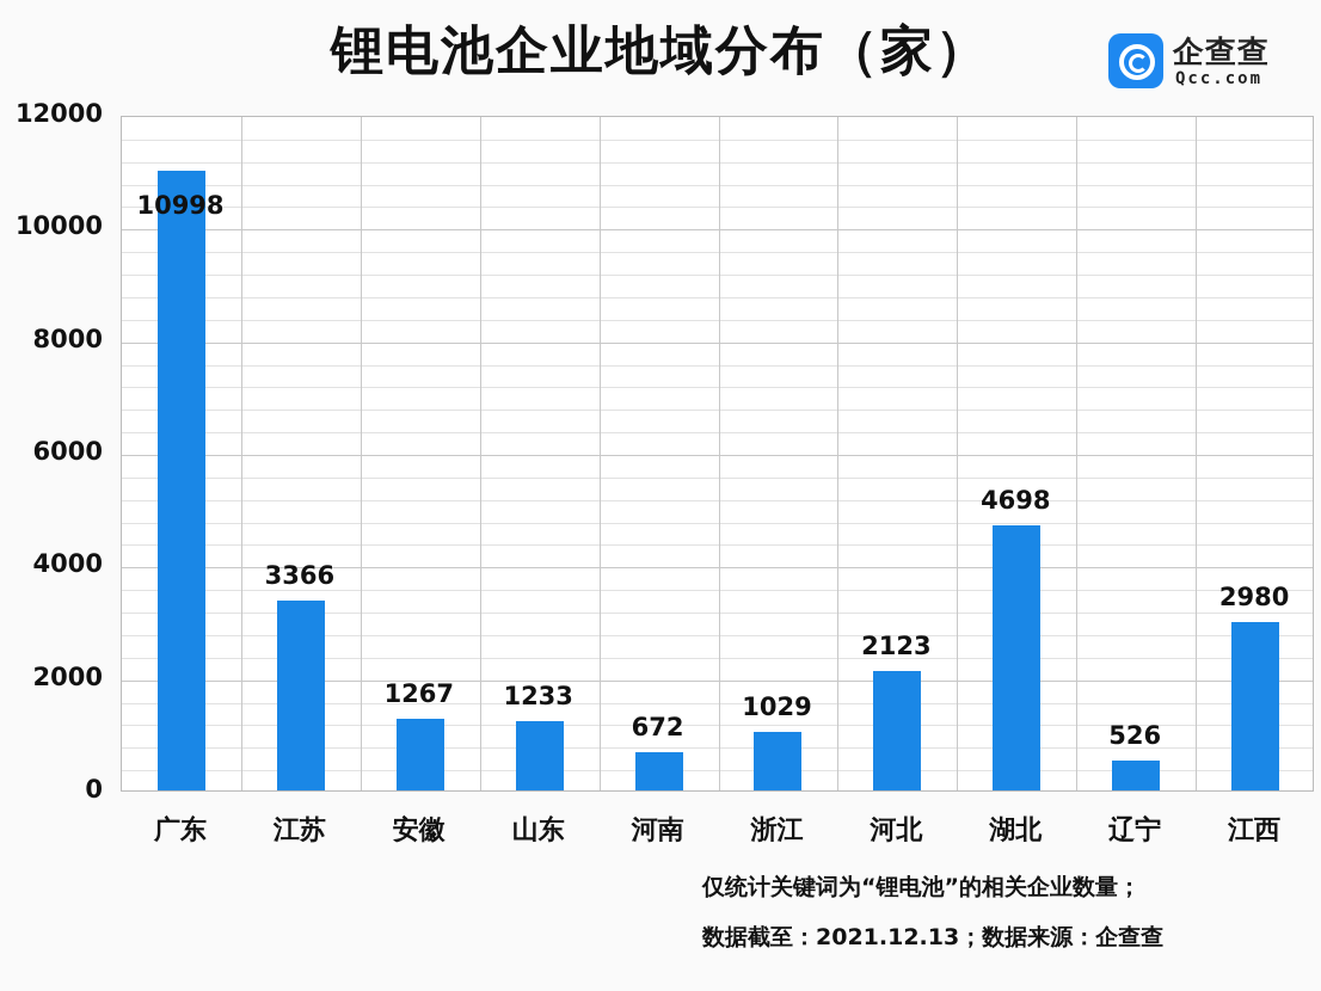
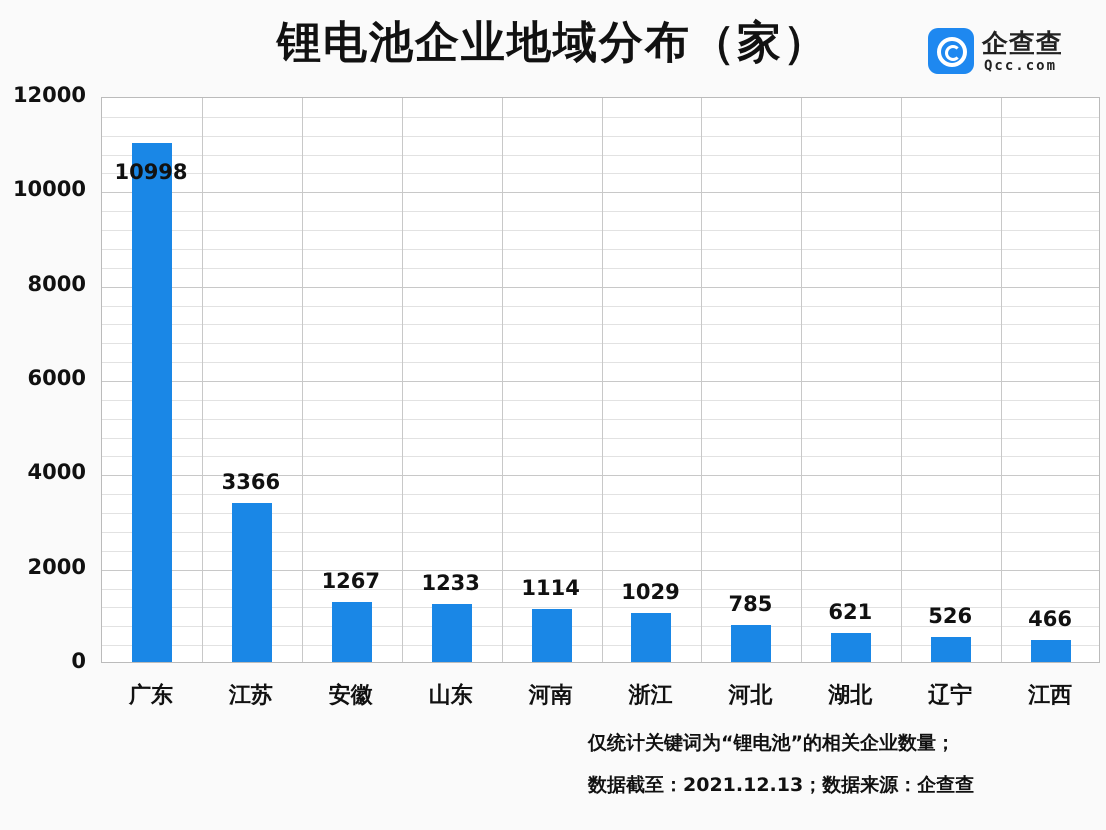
河南: 672 -> 1114
河北: 2123 -> 785
湖北: 4698 -> 621
江西: 2980 -> 466
